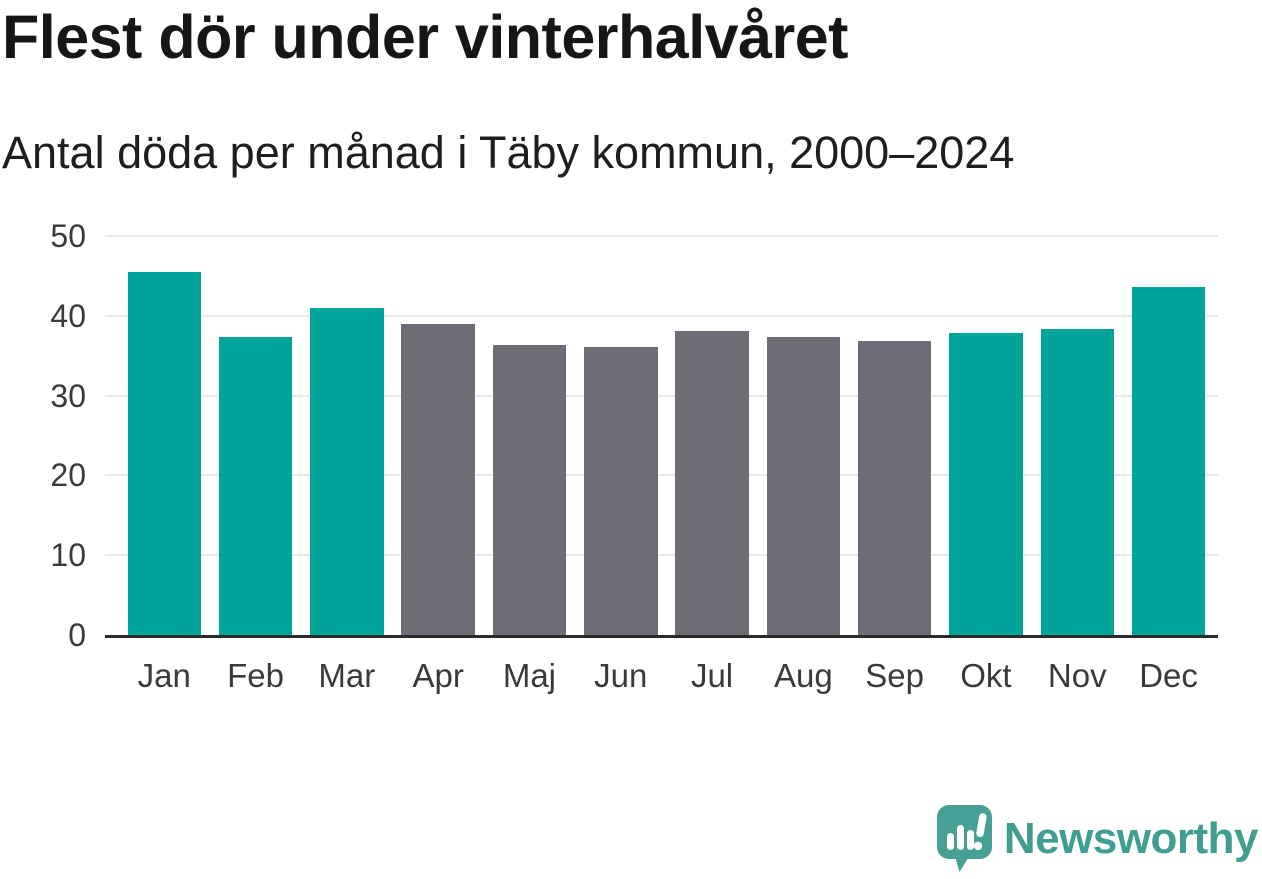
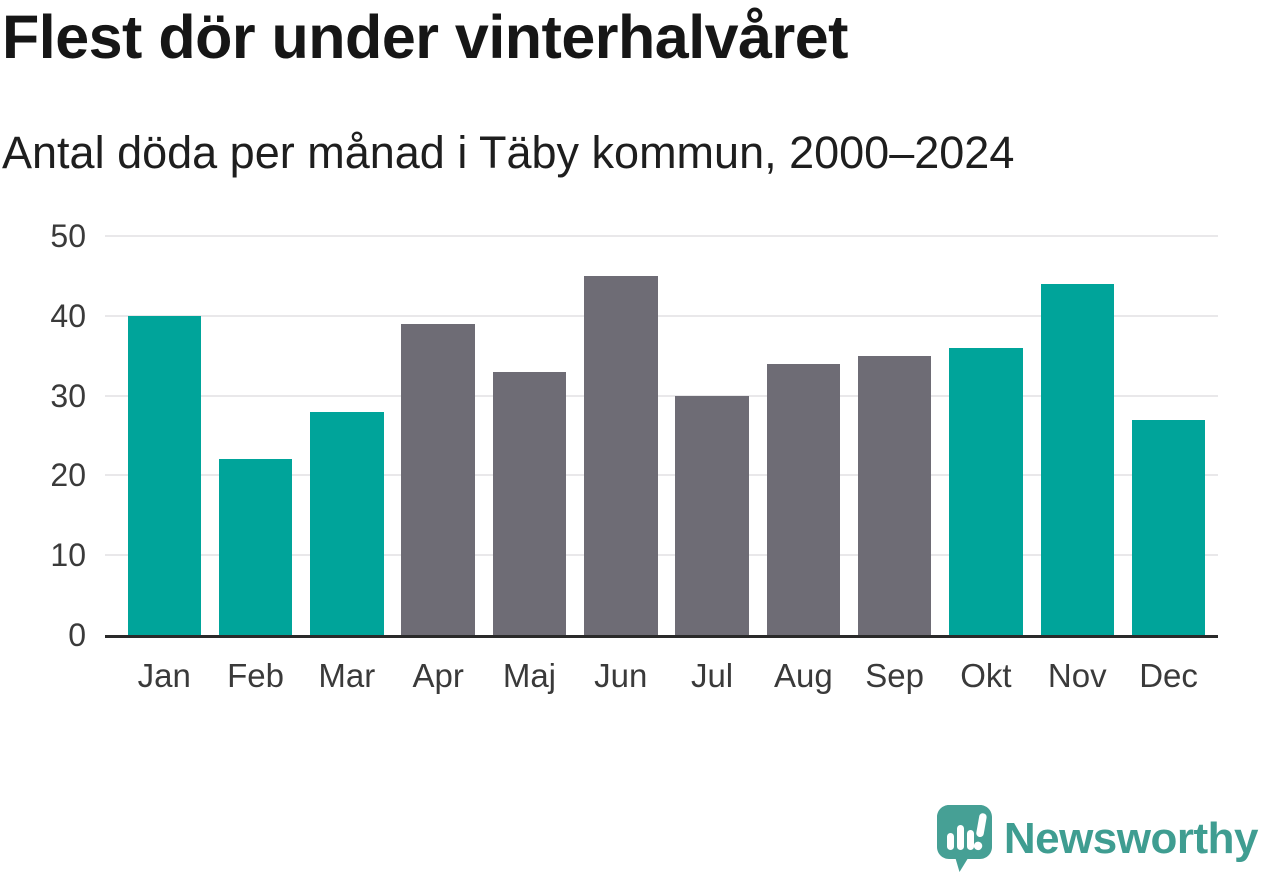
Jan: 46 -> 40
Feb: 37 -> 22
Mar: 41 -> 28
Maj: 36 -> 33
Jun: 36 -> 45
Jul: 38 -> 30
Aug: 37 -> 34
Sep: 37 -> 35
Okt: 38 -> 36
Nov: 38 -> 44
Dec: 44 -> 27
